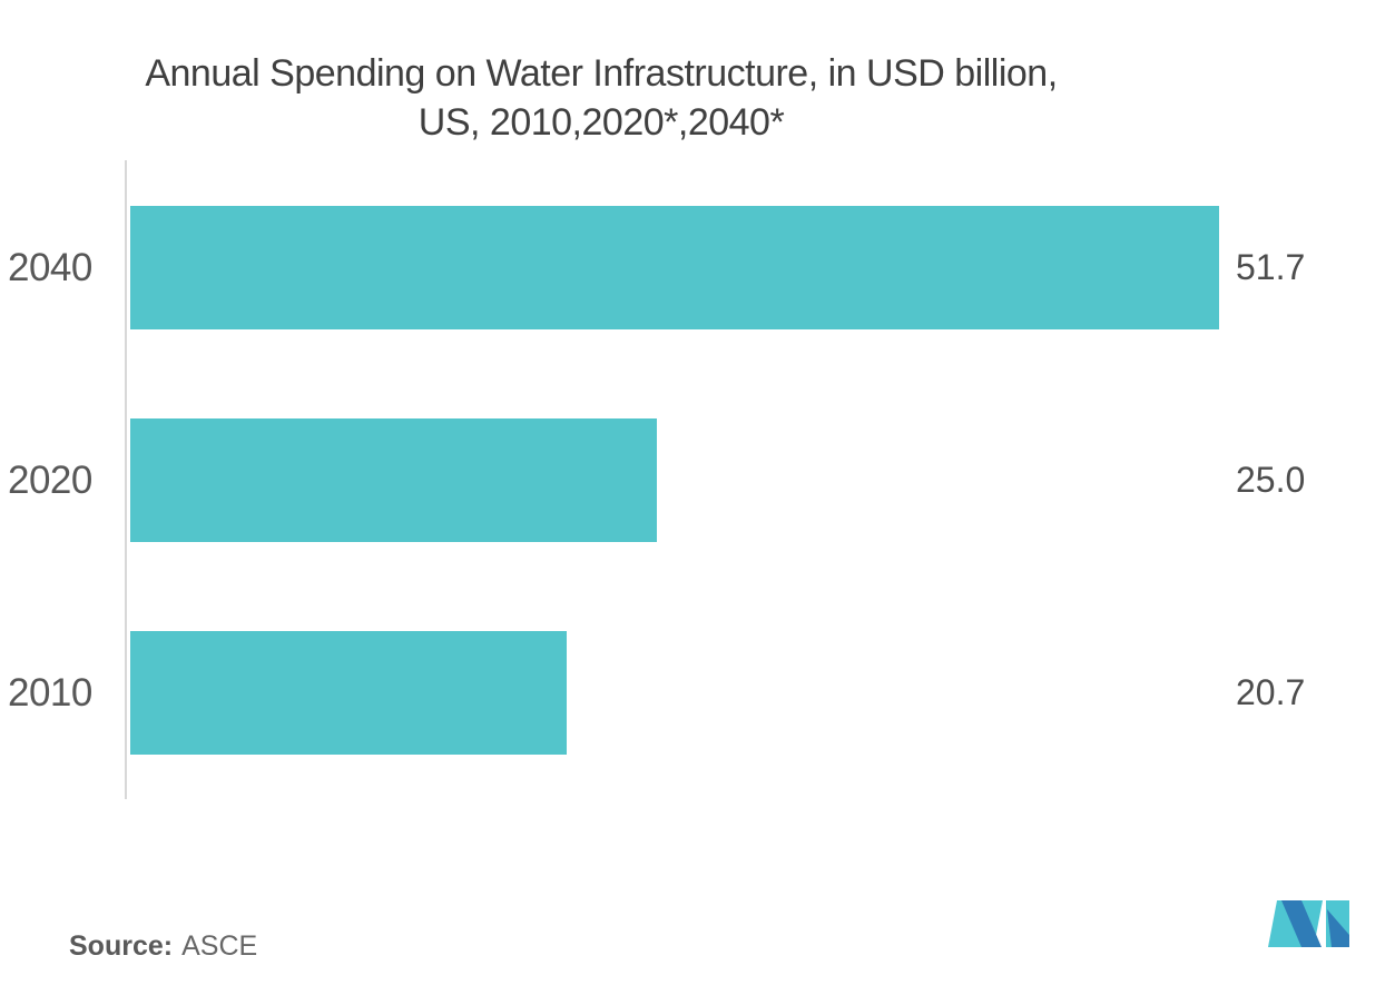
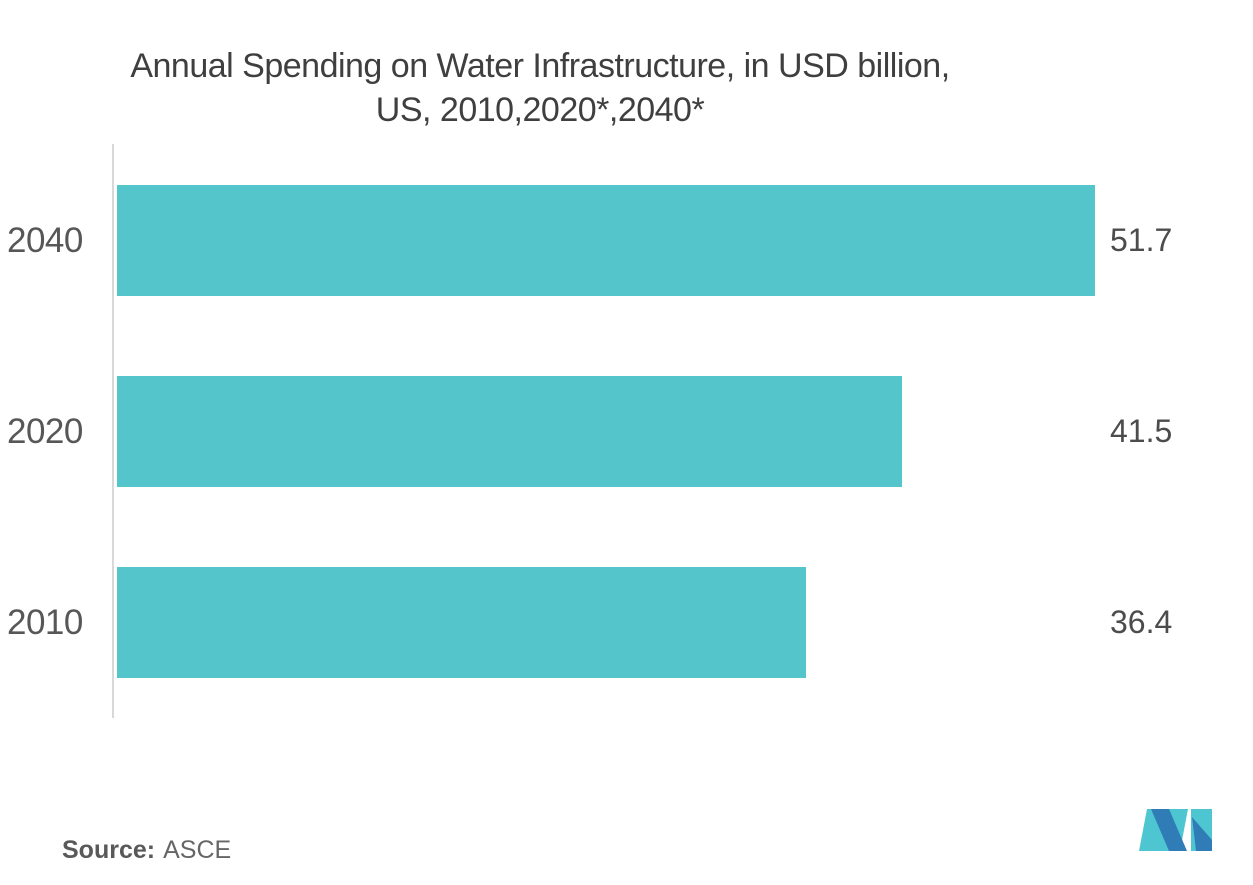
2020: 25.0 -> 41.5
2010: 20.7 -> 36.4
